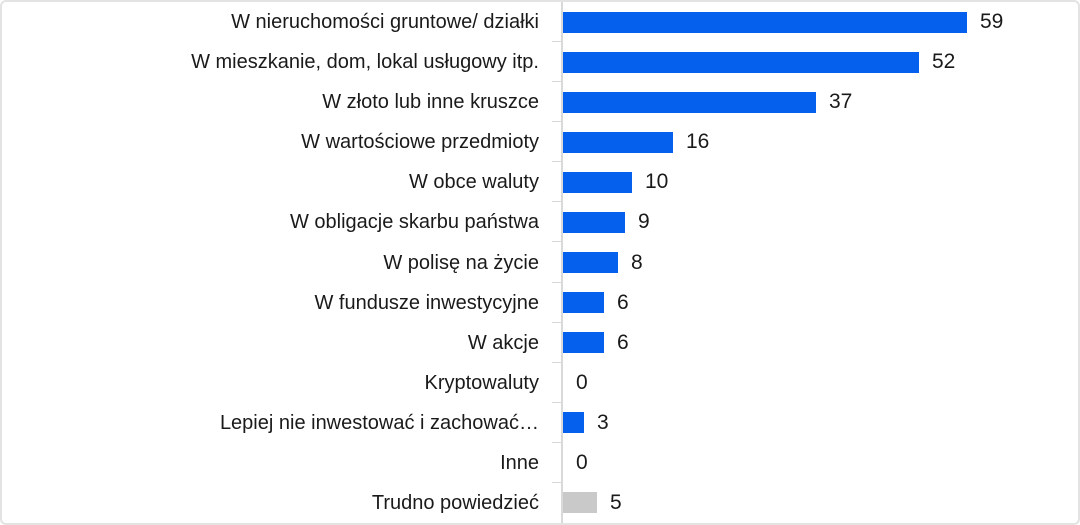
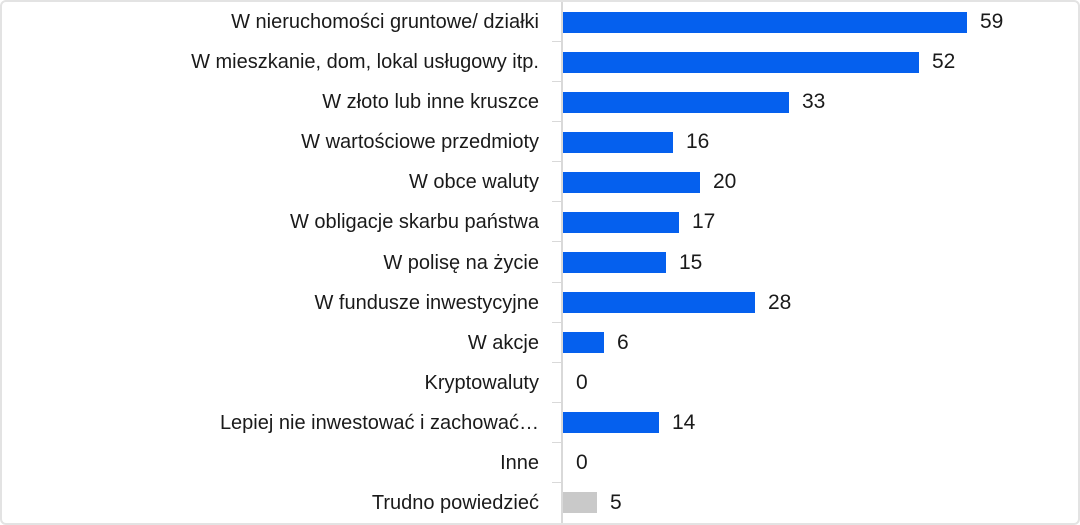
W złoto lub inne kruszce: 37 -> 33
W obce waluty: 10 -> 20
W obligacje skarbu państwa: 9 -> 17
W polisę na życie: 8 -> 15
W fundusze inwestycyjne: 6 -> 28
Lepiej nie inwestować i zachować…: 3 -> 14
